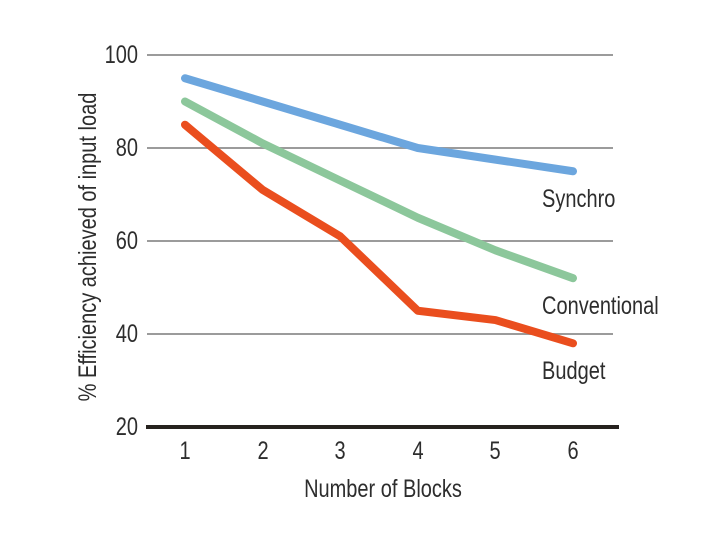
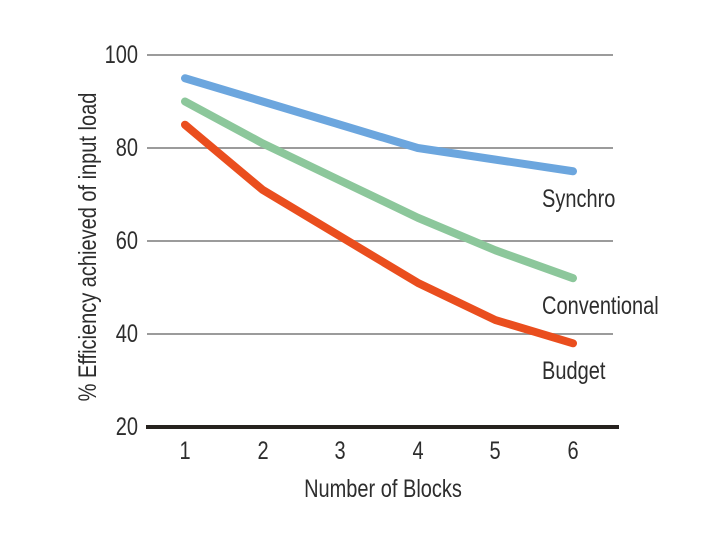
Budget/4: 45 -> 51
